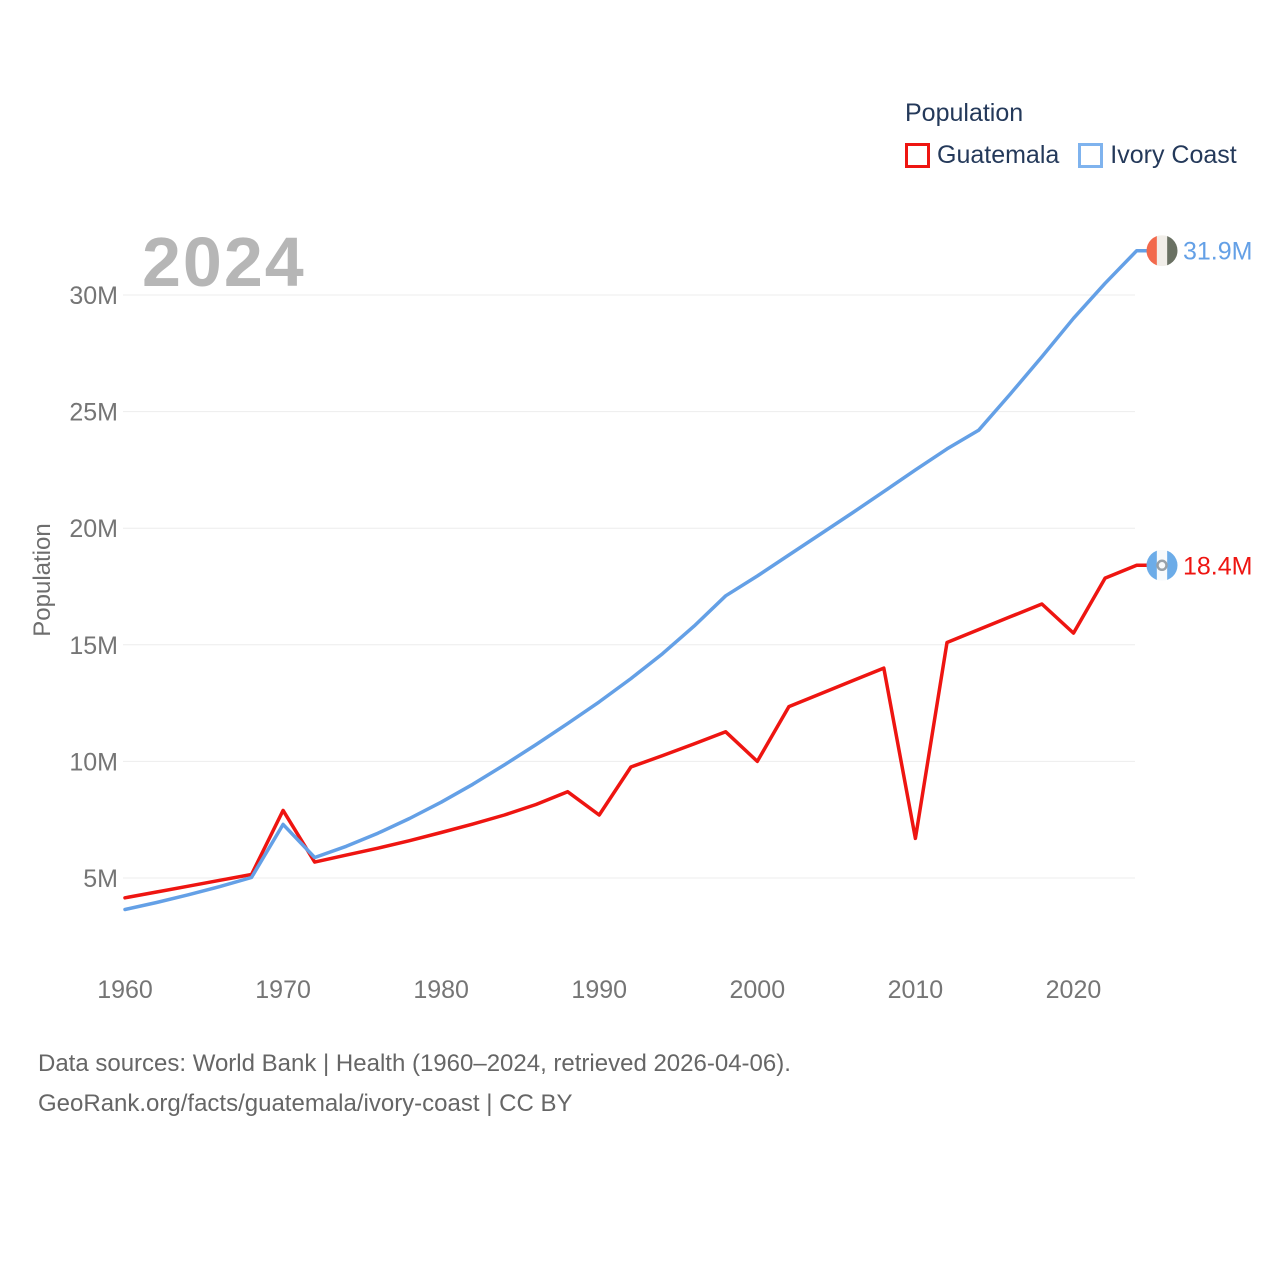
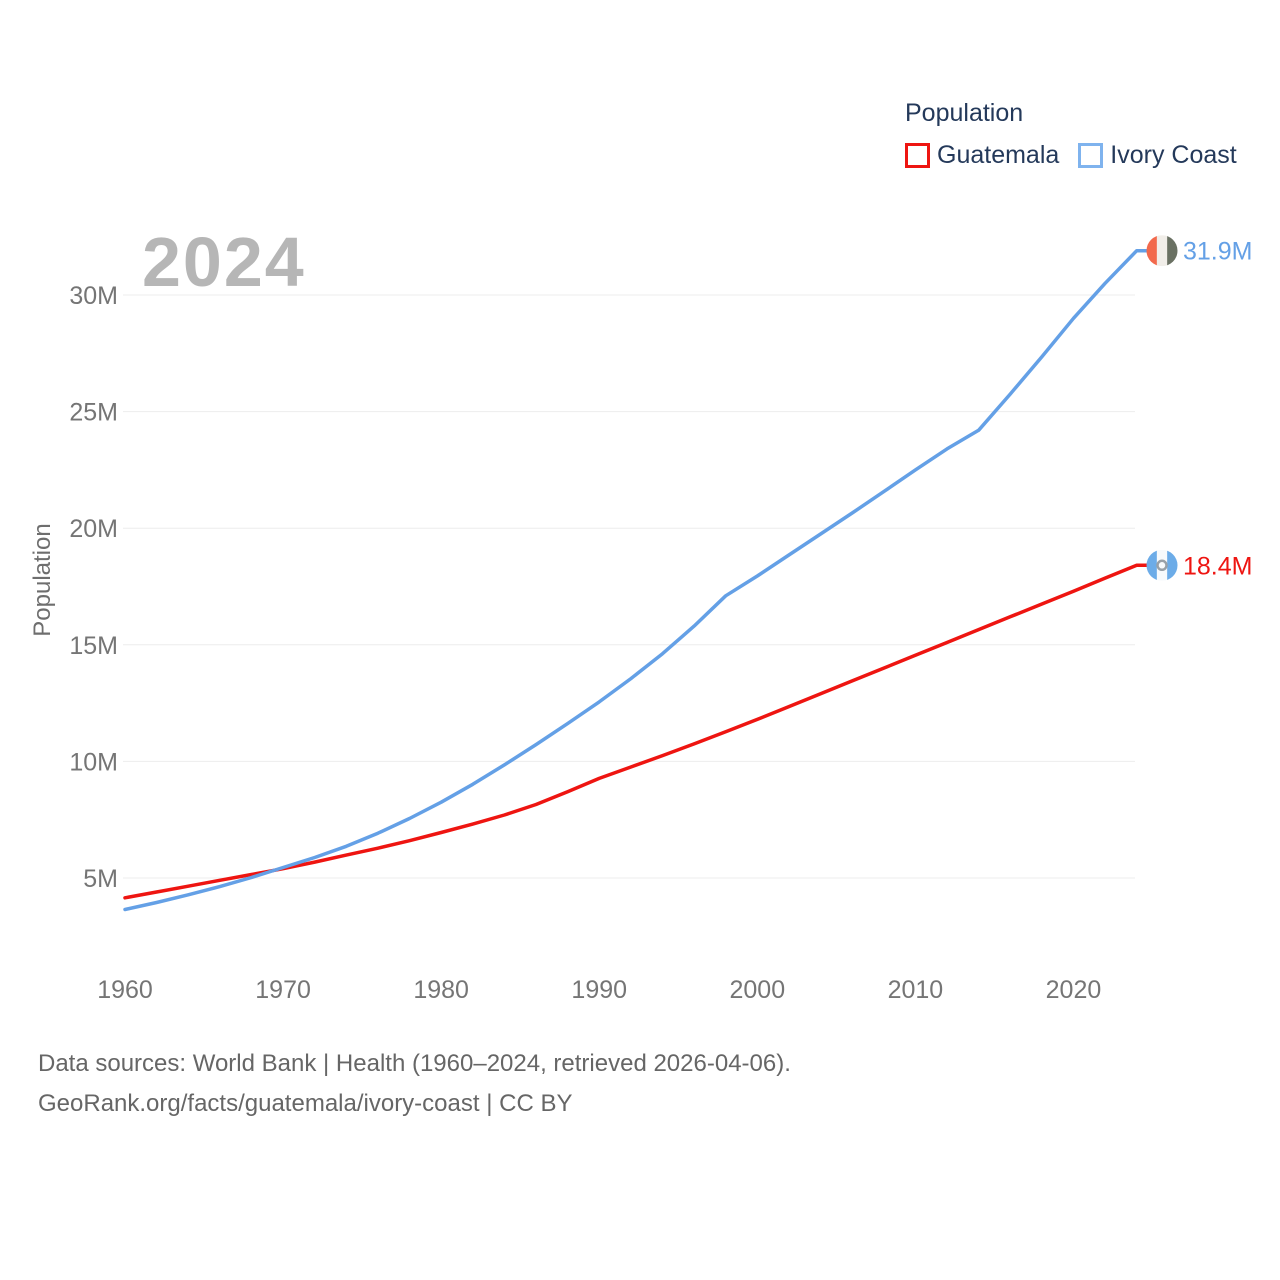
Guatemala/1970: 7.9M -> 5.4M
Ivory Coast/1970: 7.3M -> 5.5M
Guatemala/1990: 7.7M -> 9.3M
Guatemala/2000: 10.0M -> 11.8M
Guatemala/2010: 6.7M -> 14.6M
Guatemala/2020: 15.5M -> 17.3M
